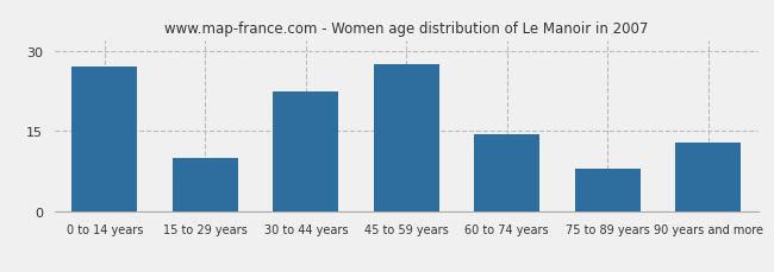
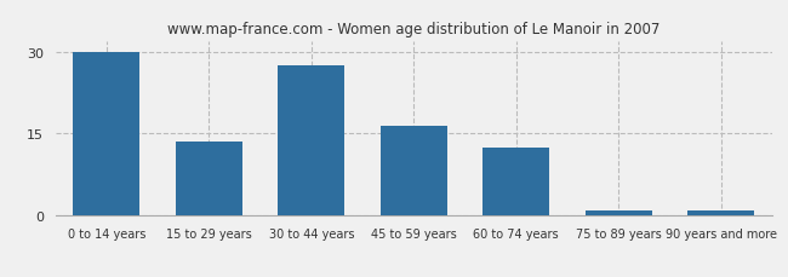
0 to 14 years: 27.0 -> 30.0
15 to 29 years: 10.0 -> 13.5
30 to 44 years: 22.5 -> 27.5
45 to 59 years: 27.5 -> 16.5
60 to 74 years: 14.5 -> 12.5
75 to 89 years: 8.0 -> 1.0
90 years and more: 13.0 -> 1.0
